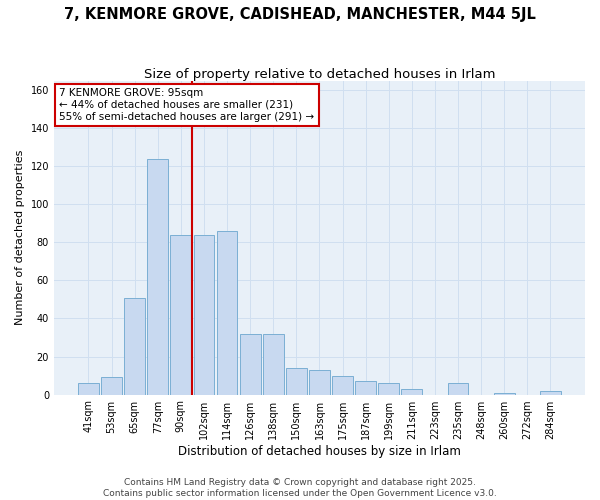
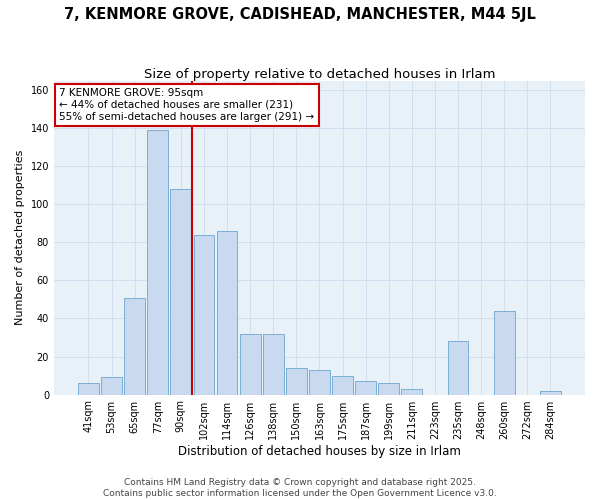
77sqm: 124 -> 139
90sqm: 84 -> 108
235sqm: 6 -> 28
260sqm: 1 -> 44
